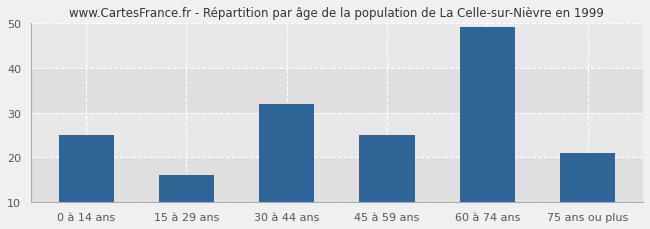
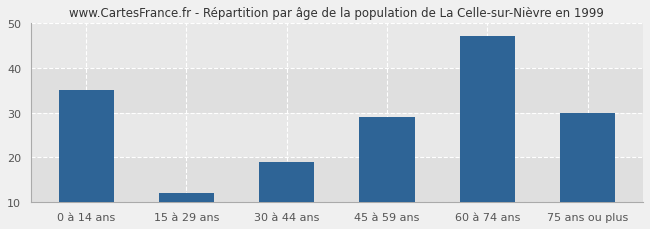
0 à 14 ans: 25 -> 35
15 à 29 ans: 16 -> 12
30 à 44 ans: 32 -> 19
45 à 59 ans: 25 -> 29
60 à 74 ans: 49 -> 47
75 ans ou plus: 21 -> 30
